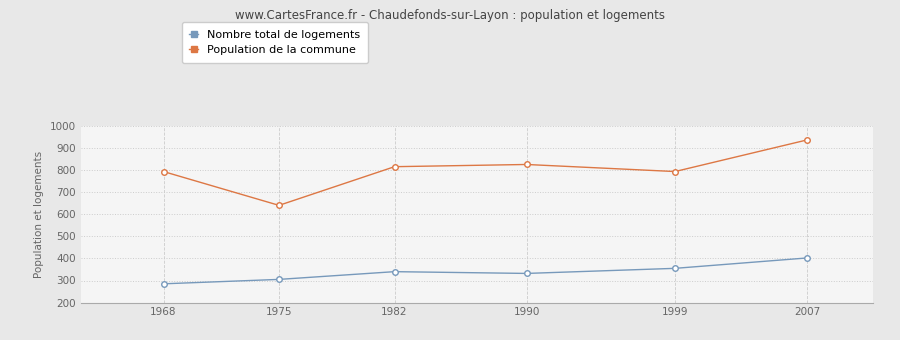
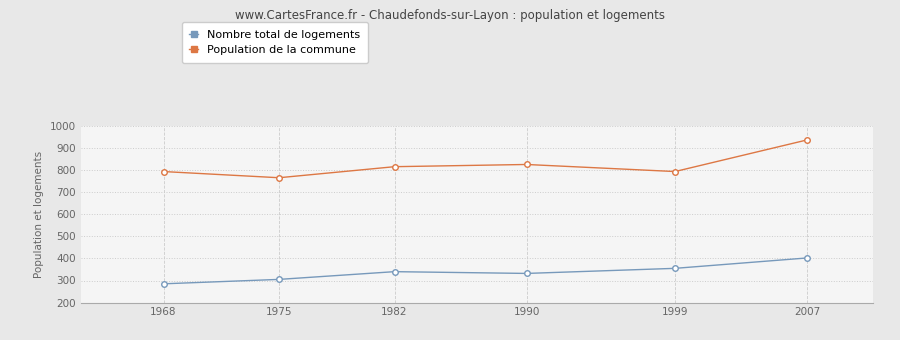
Population de la commune/1975: 640 -> 765
